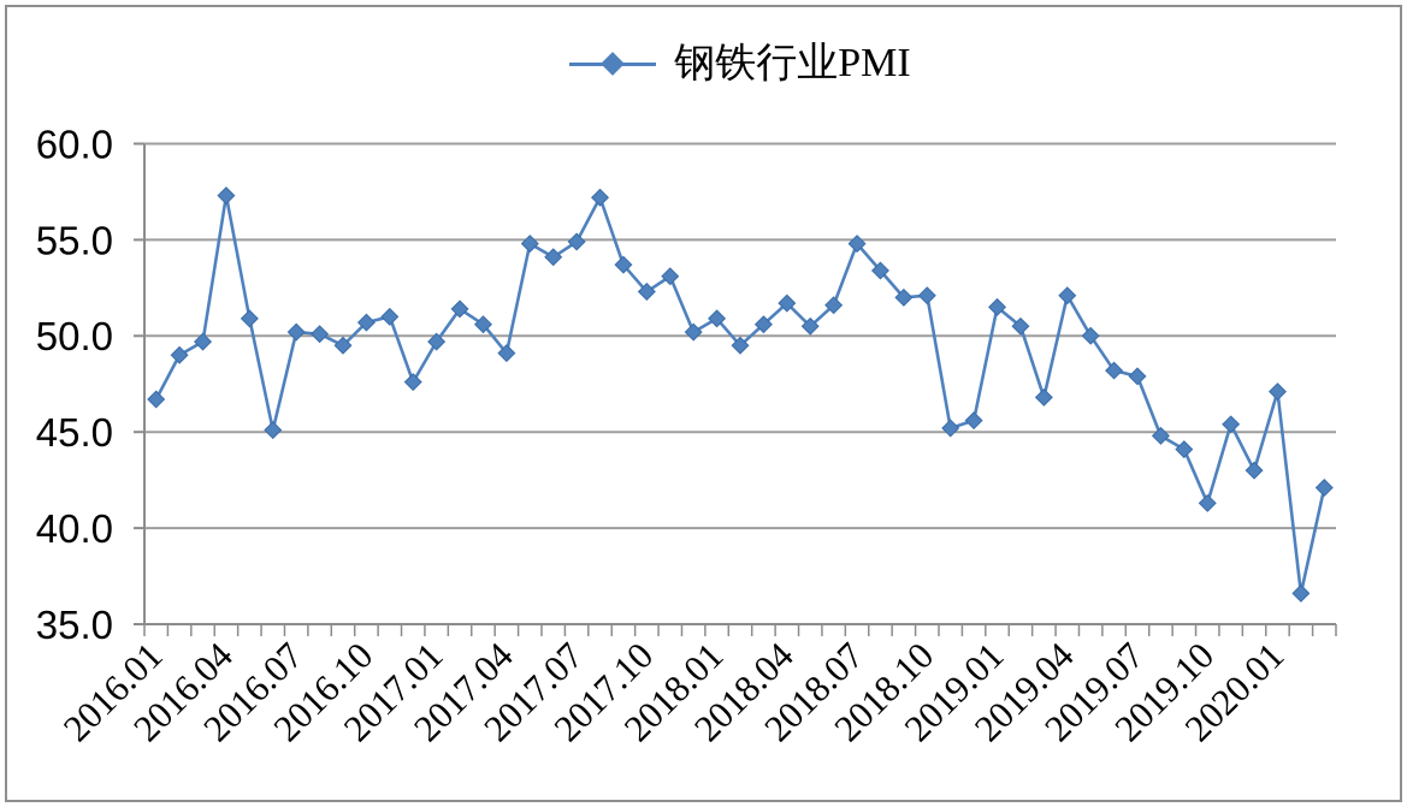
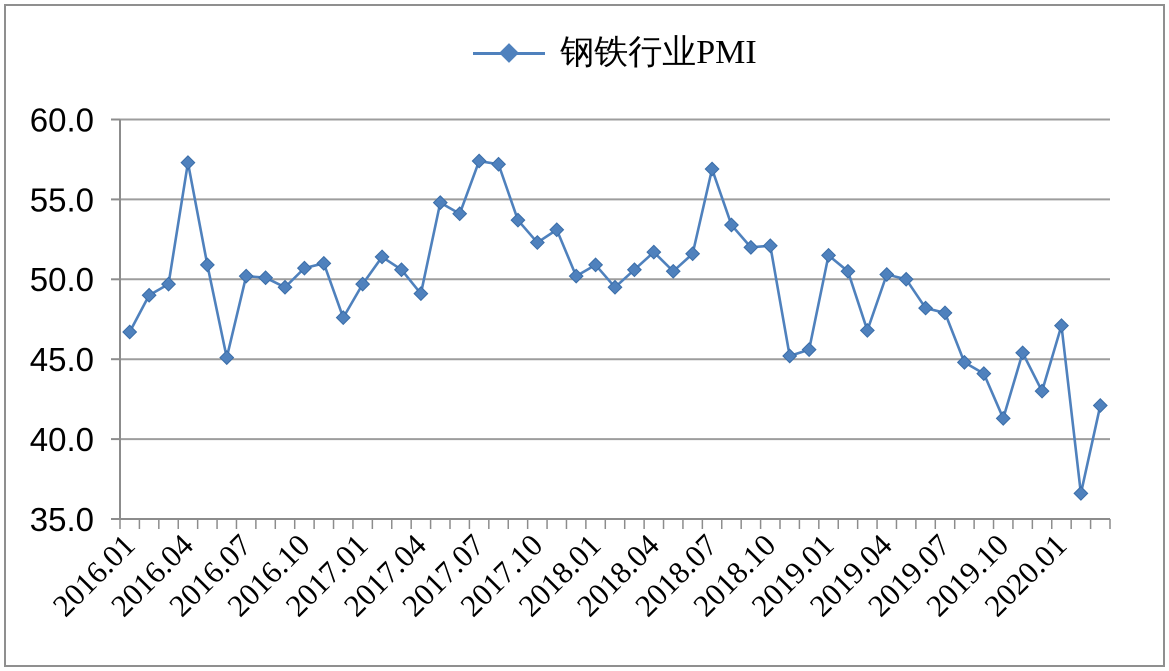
2017.07: 54.9 -> 57.4
2018.07: 54.8 -> 56.9
2019.04: 52.1 -> 50.3
